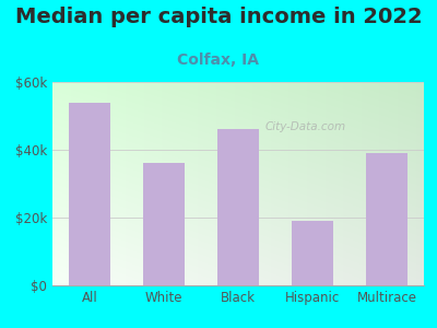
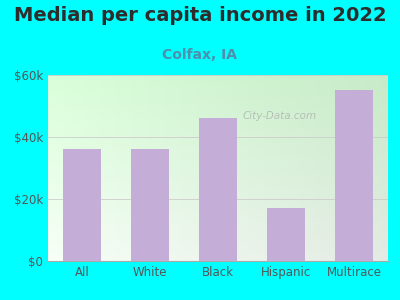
All: $54k -> $36k
Hispanic: $19k -> $17k
Multirace: $39k -> $55k
